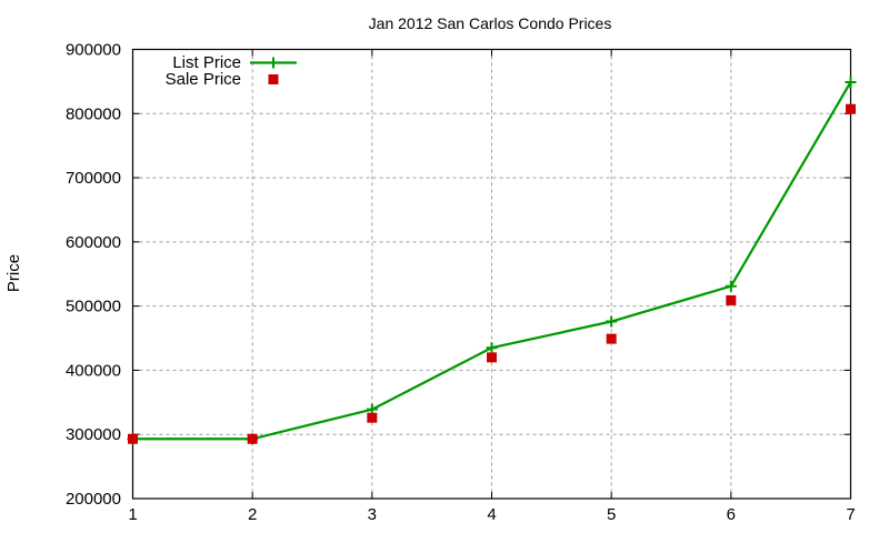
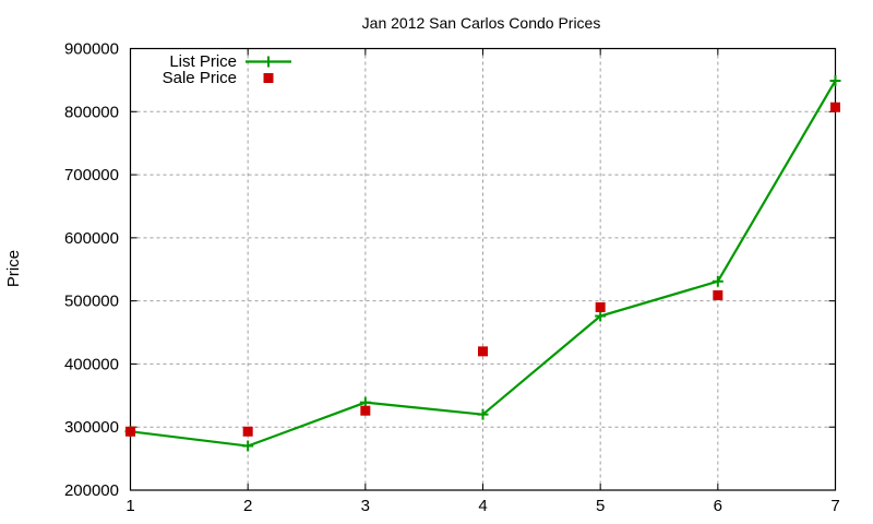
List Price/2: 290000 -> 270000
List Price/4: 440000 -> 320000
Sale Price/5: 450000 -> 490000
